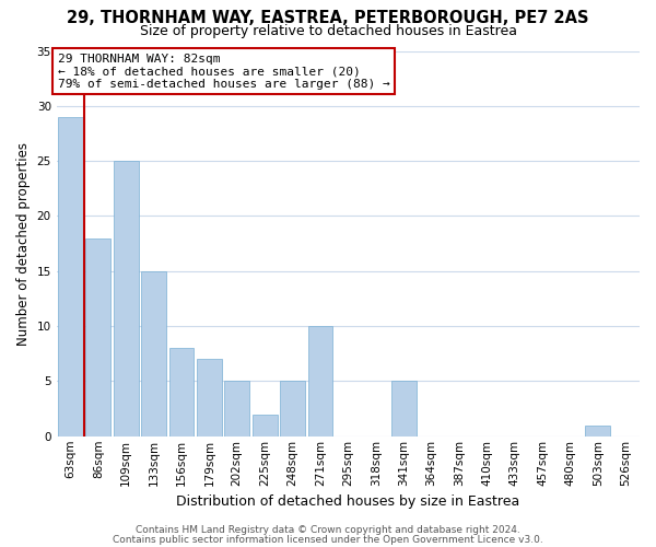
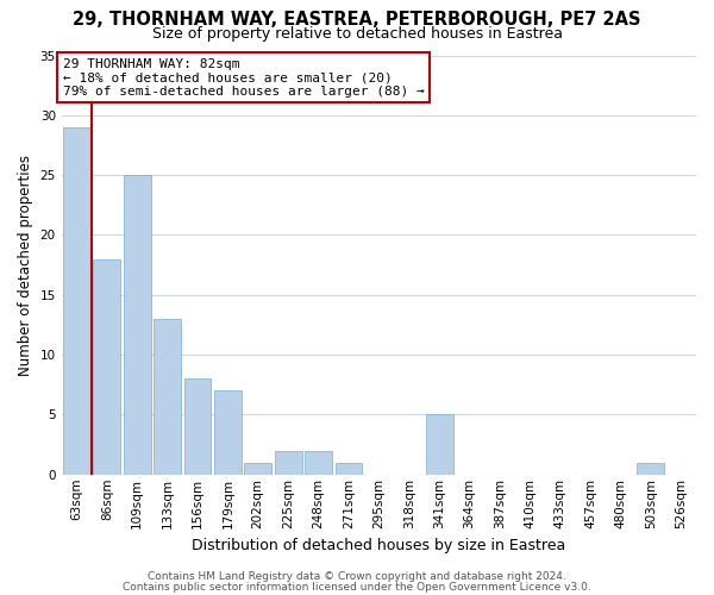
133sqm: 15 -> 13
202sqm: 5 -> 1
248sqm: 5 -> 2
271sqm: 10 -> 1
